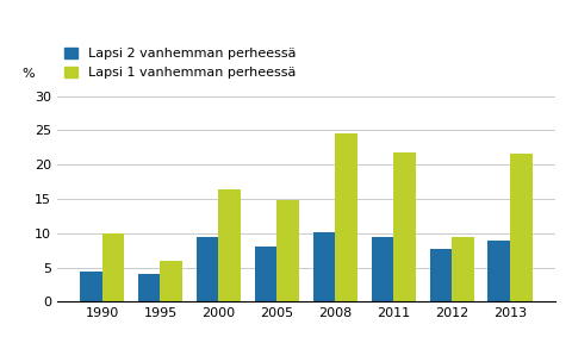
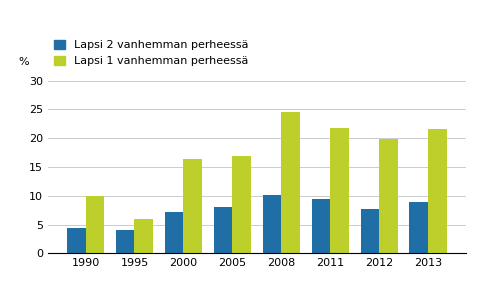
Lapsi 2 vanhemman perheessä/2000: 9.4 -> 7.2
Lapsi 1 vanhemman perheessä/2005: 14.8 -> 17.0
Lapsi 1 vanhemman perheessä/2012: 9.4 -> 19.9
